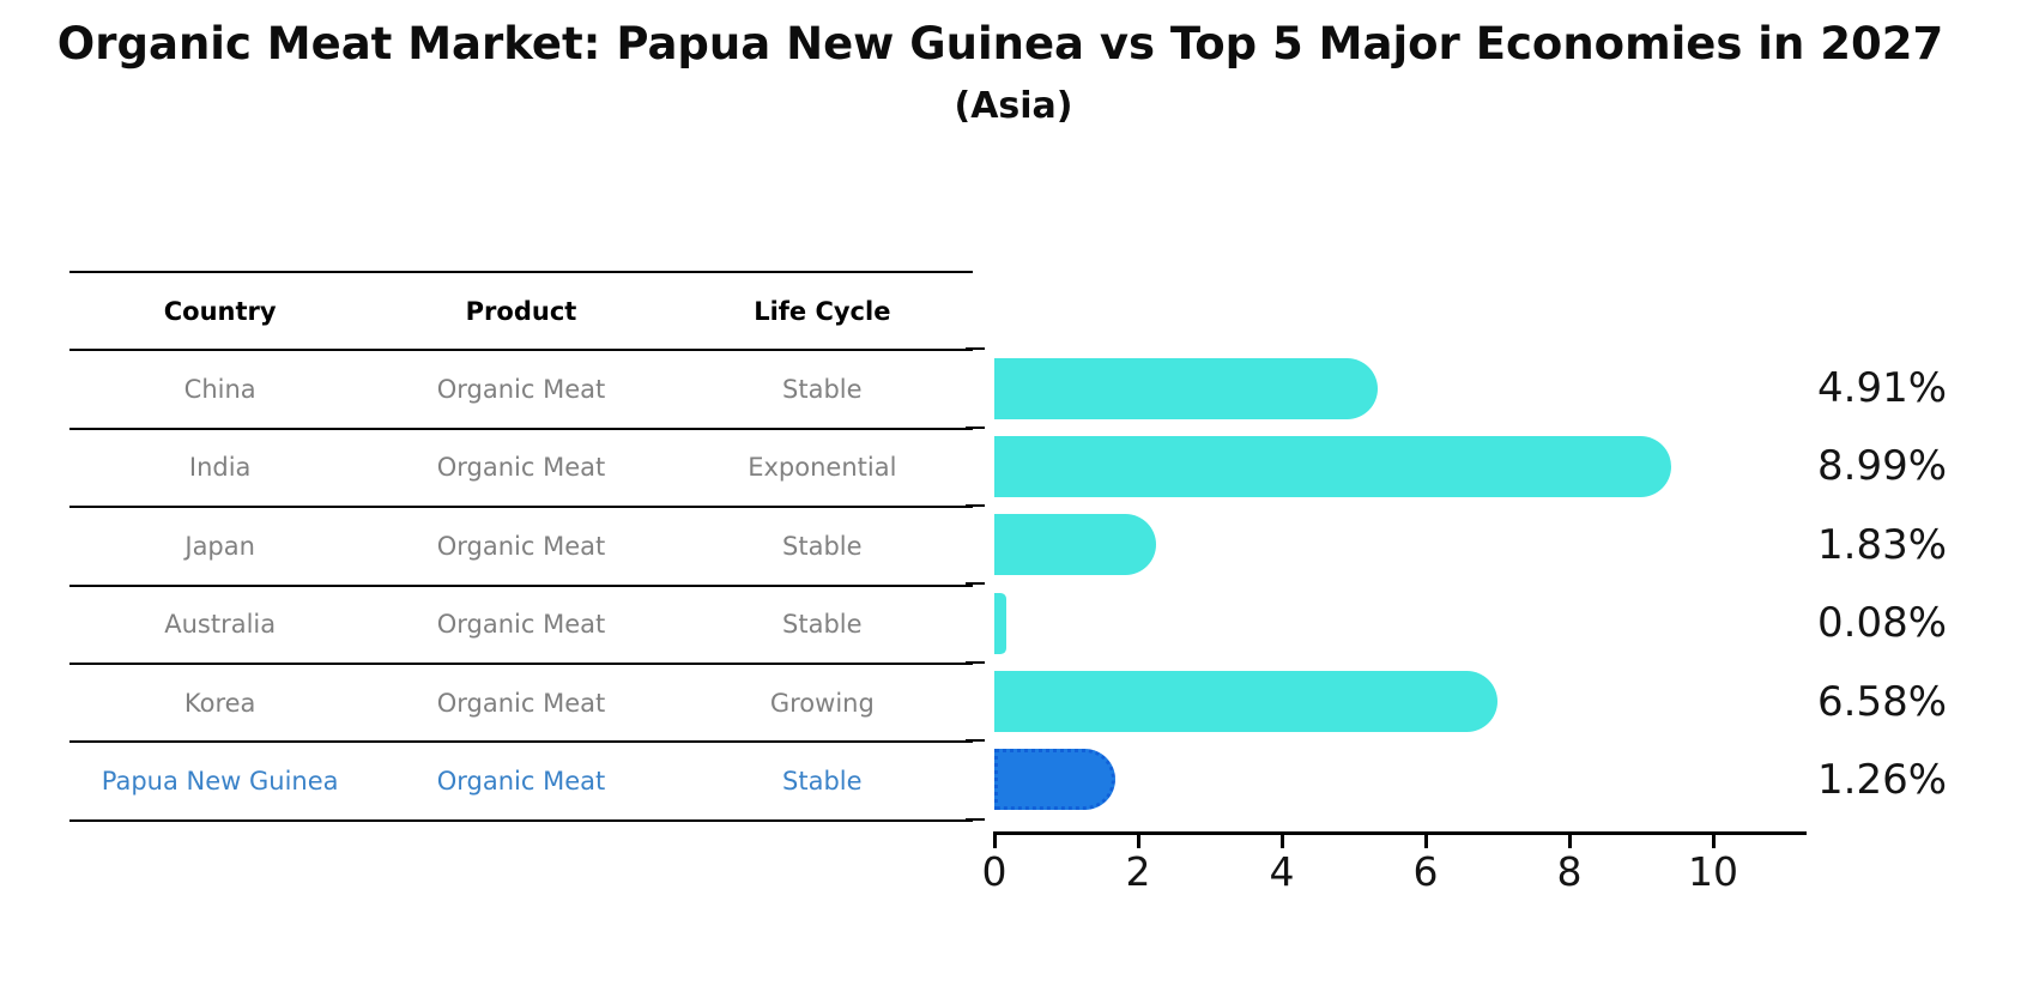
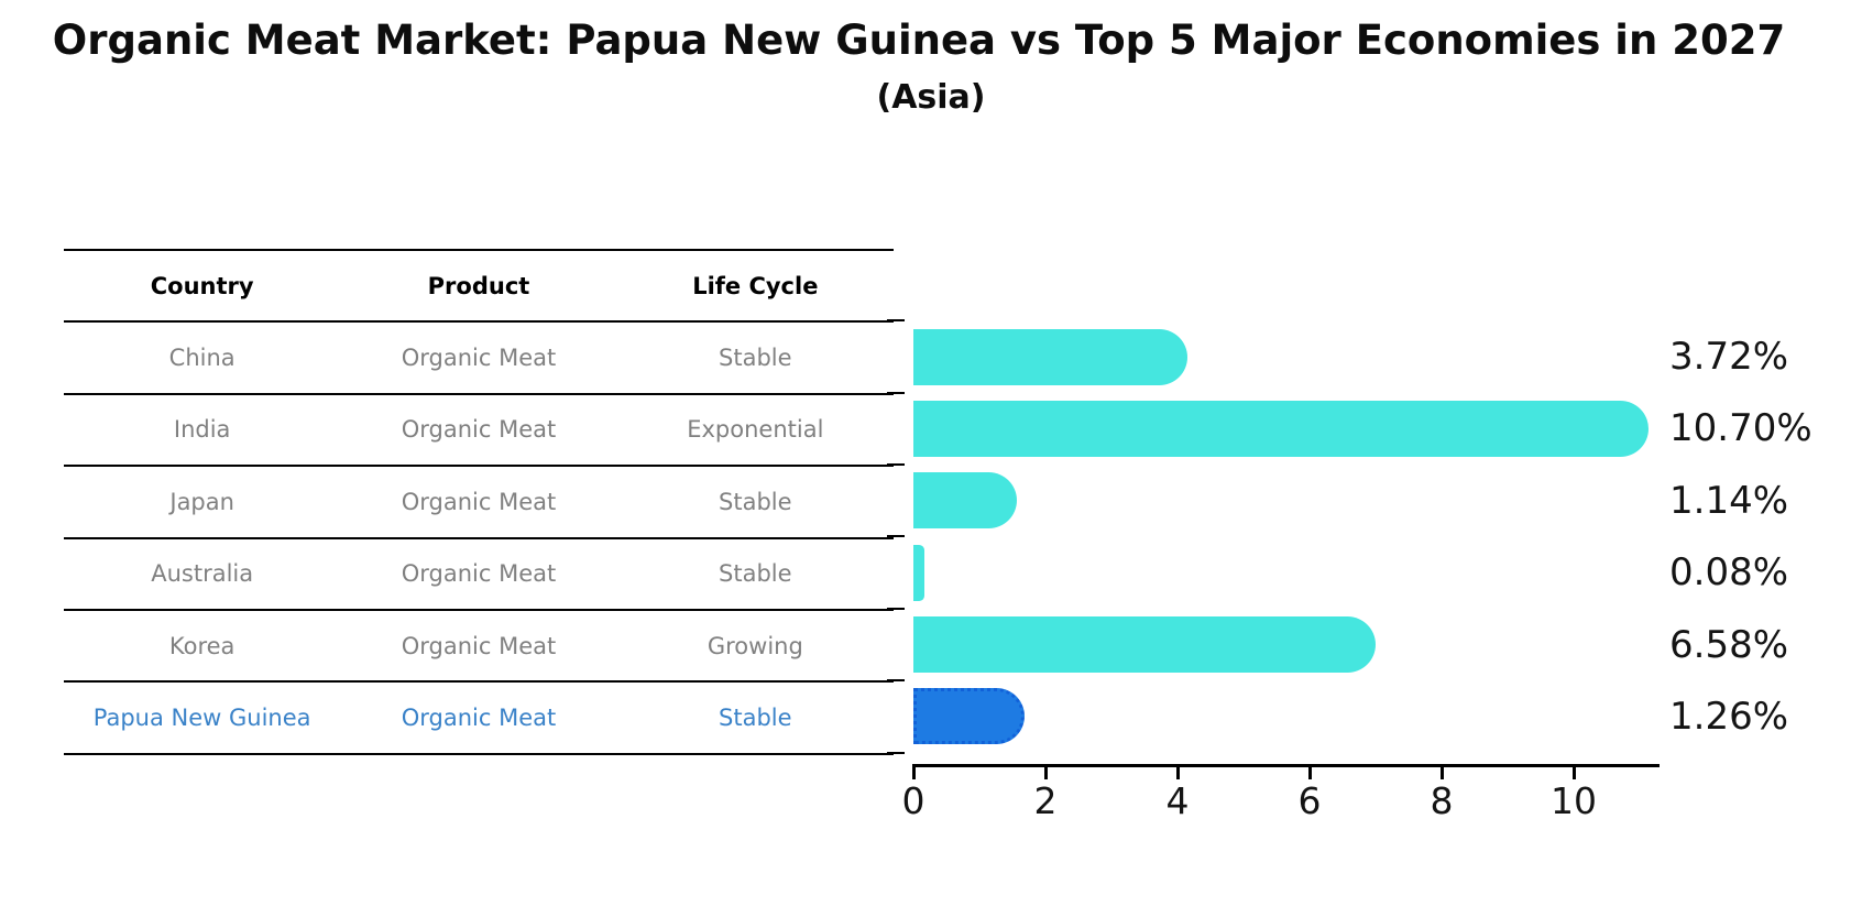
China: 4.91% -> 3.72%
India: 8.99% -> 10.70%
Japan: 1.83% -> 1.14%
